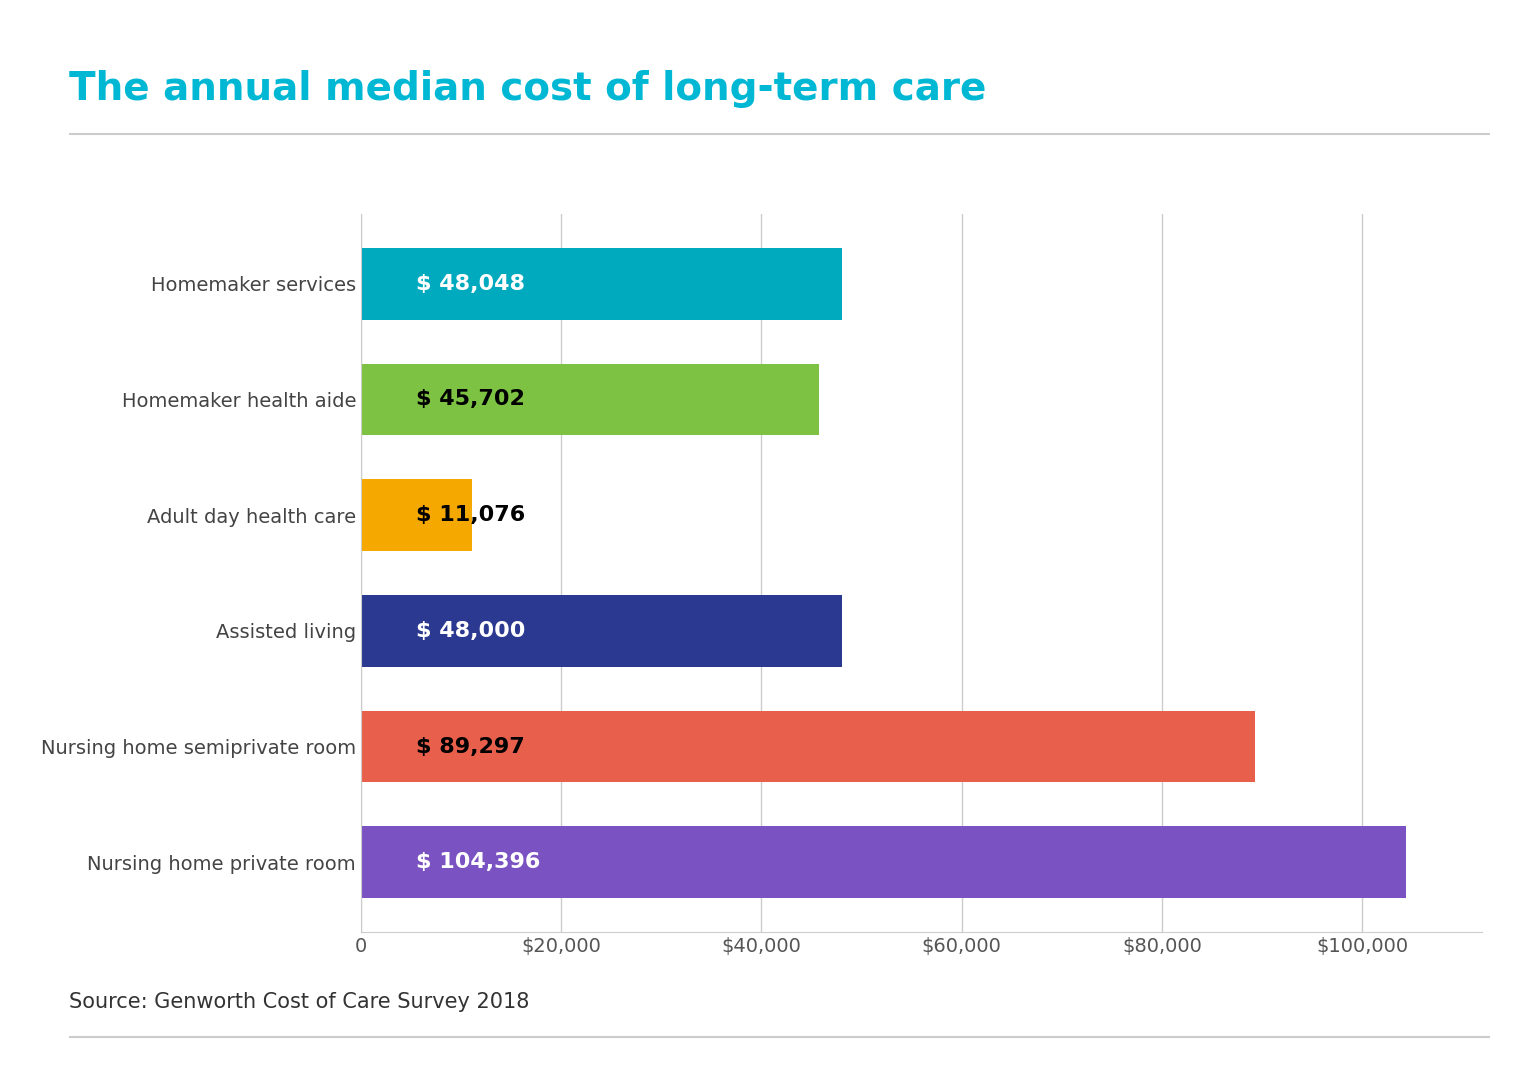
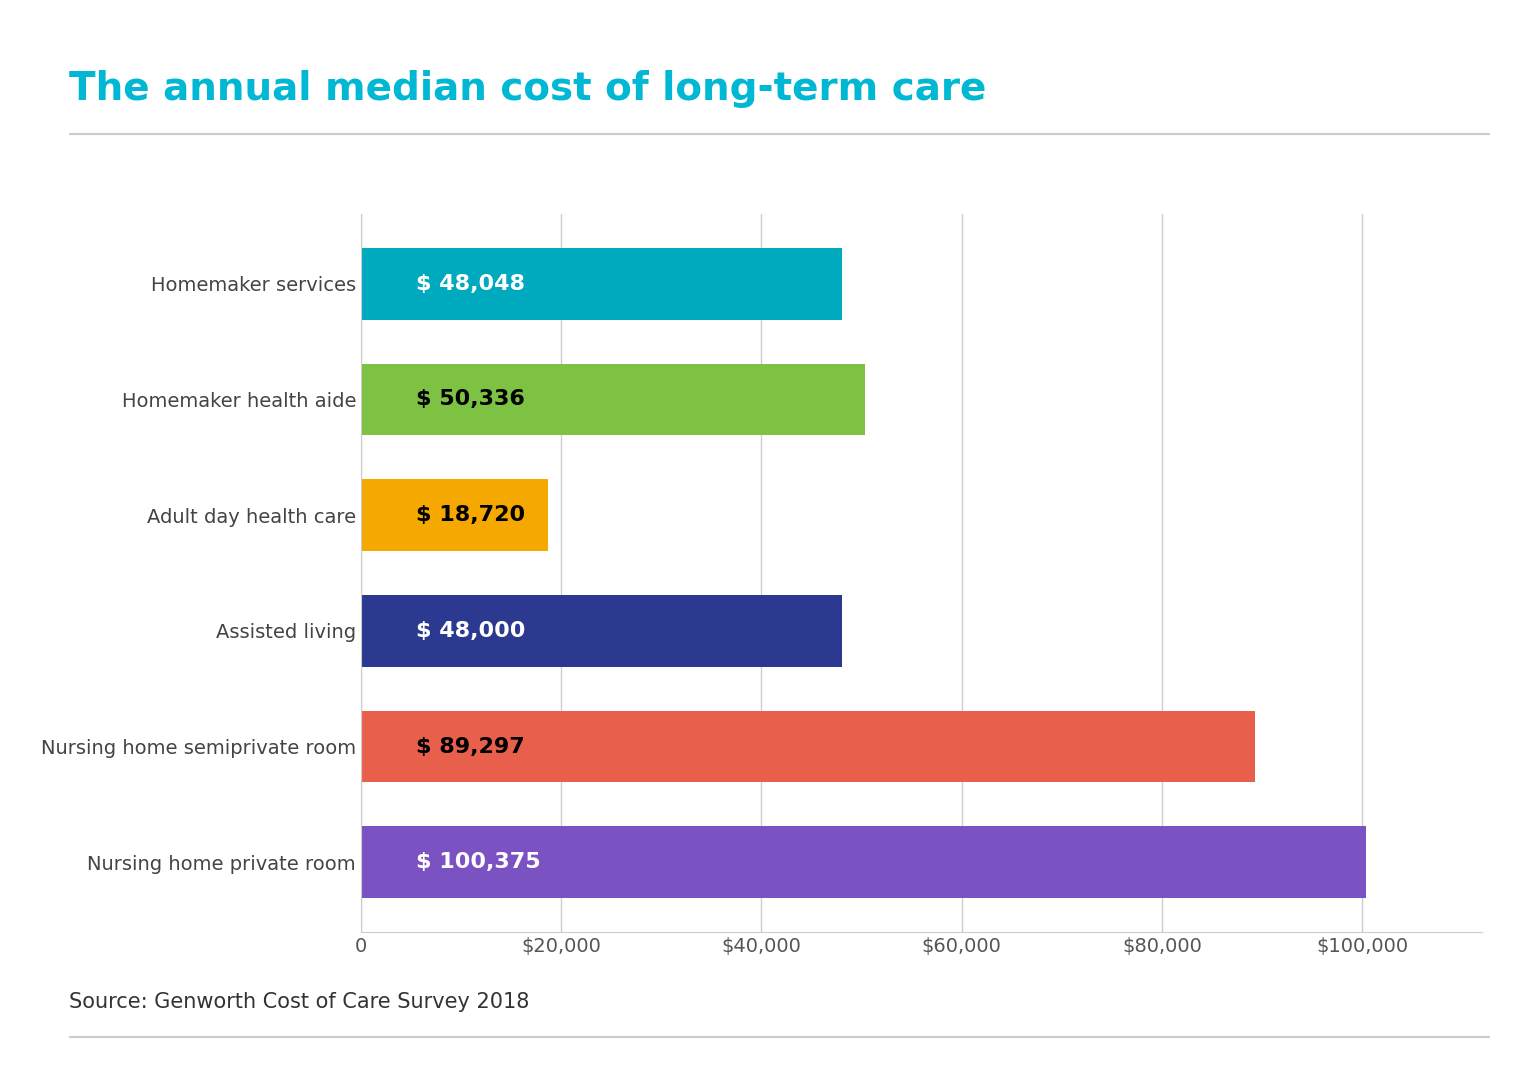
Homemaker health aide: 45,702 -> 50,336
Adult day health care: 11,076 -> 18,720
Nursing home private room: 104,396 -> 100,375
